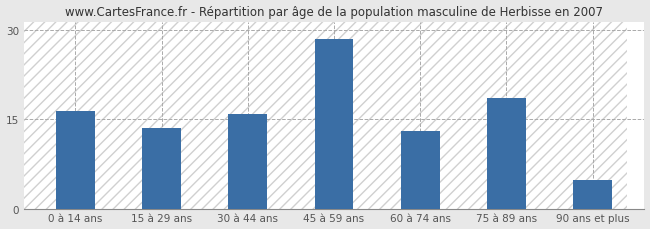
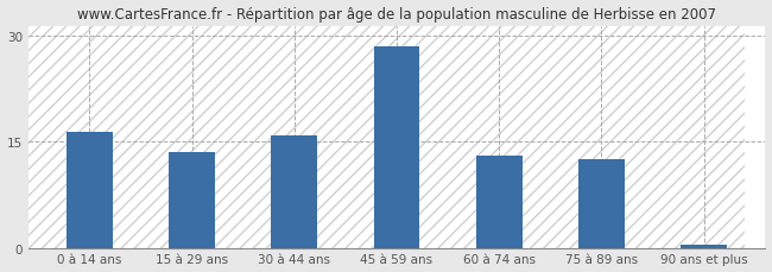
75 à 89 ans: 18.6 -> 12.5
90 ans et plus: 4.8 -> 0.5
